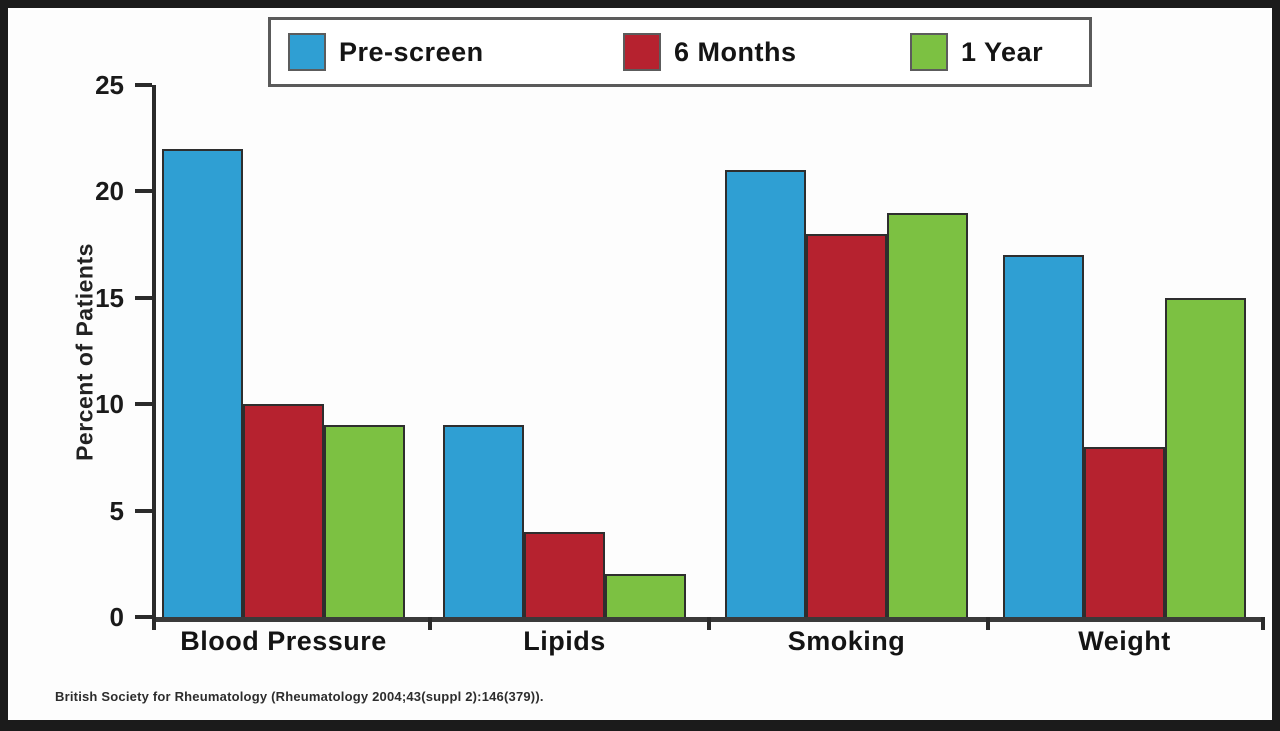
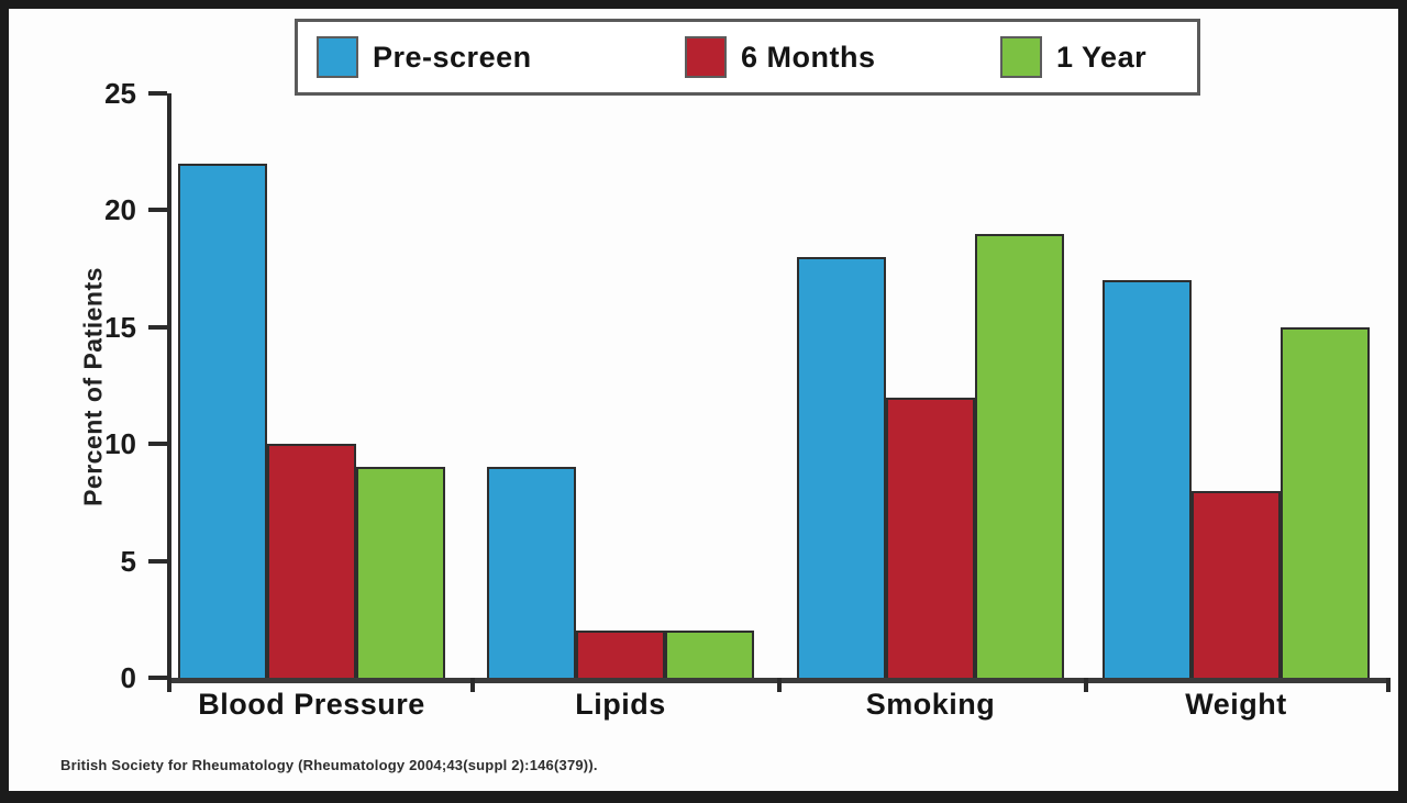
6 Months/Lipids: 4 -> 2
Pre-screen/Smoking: 21 -> 18
6 Months/Smoking: 18 -> 12
